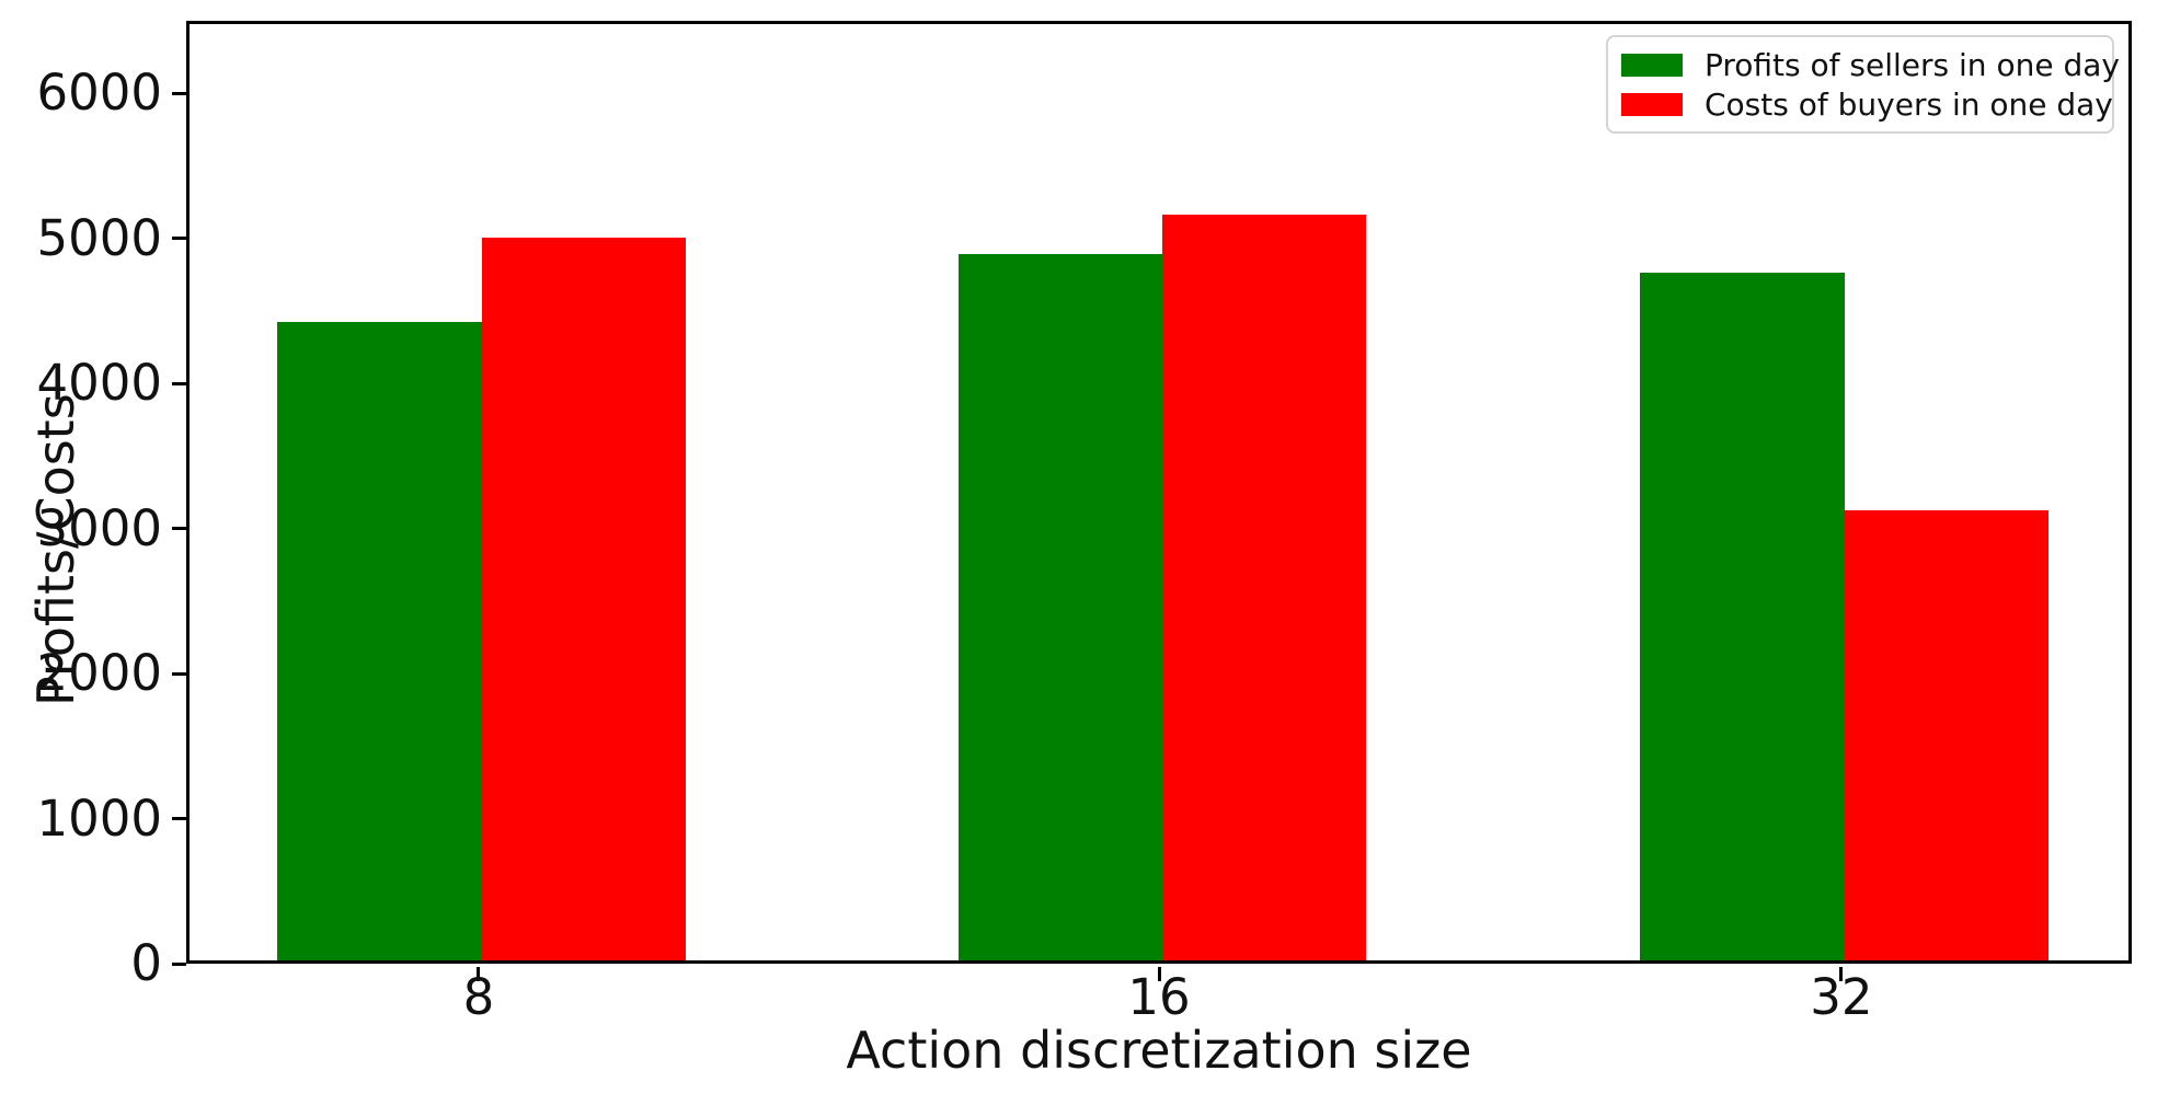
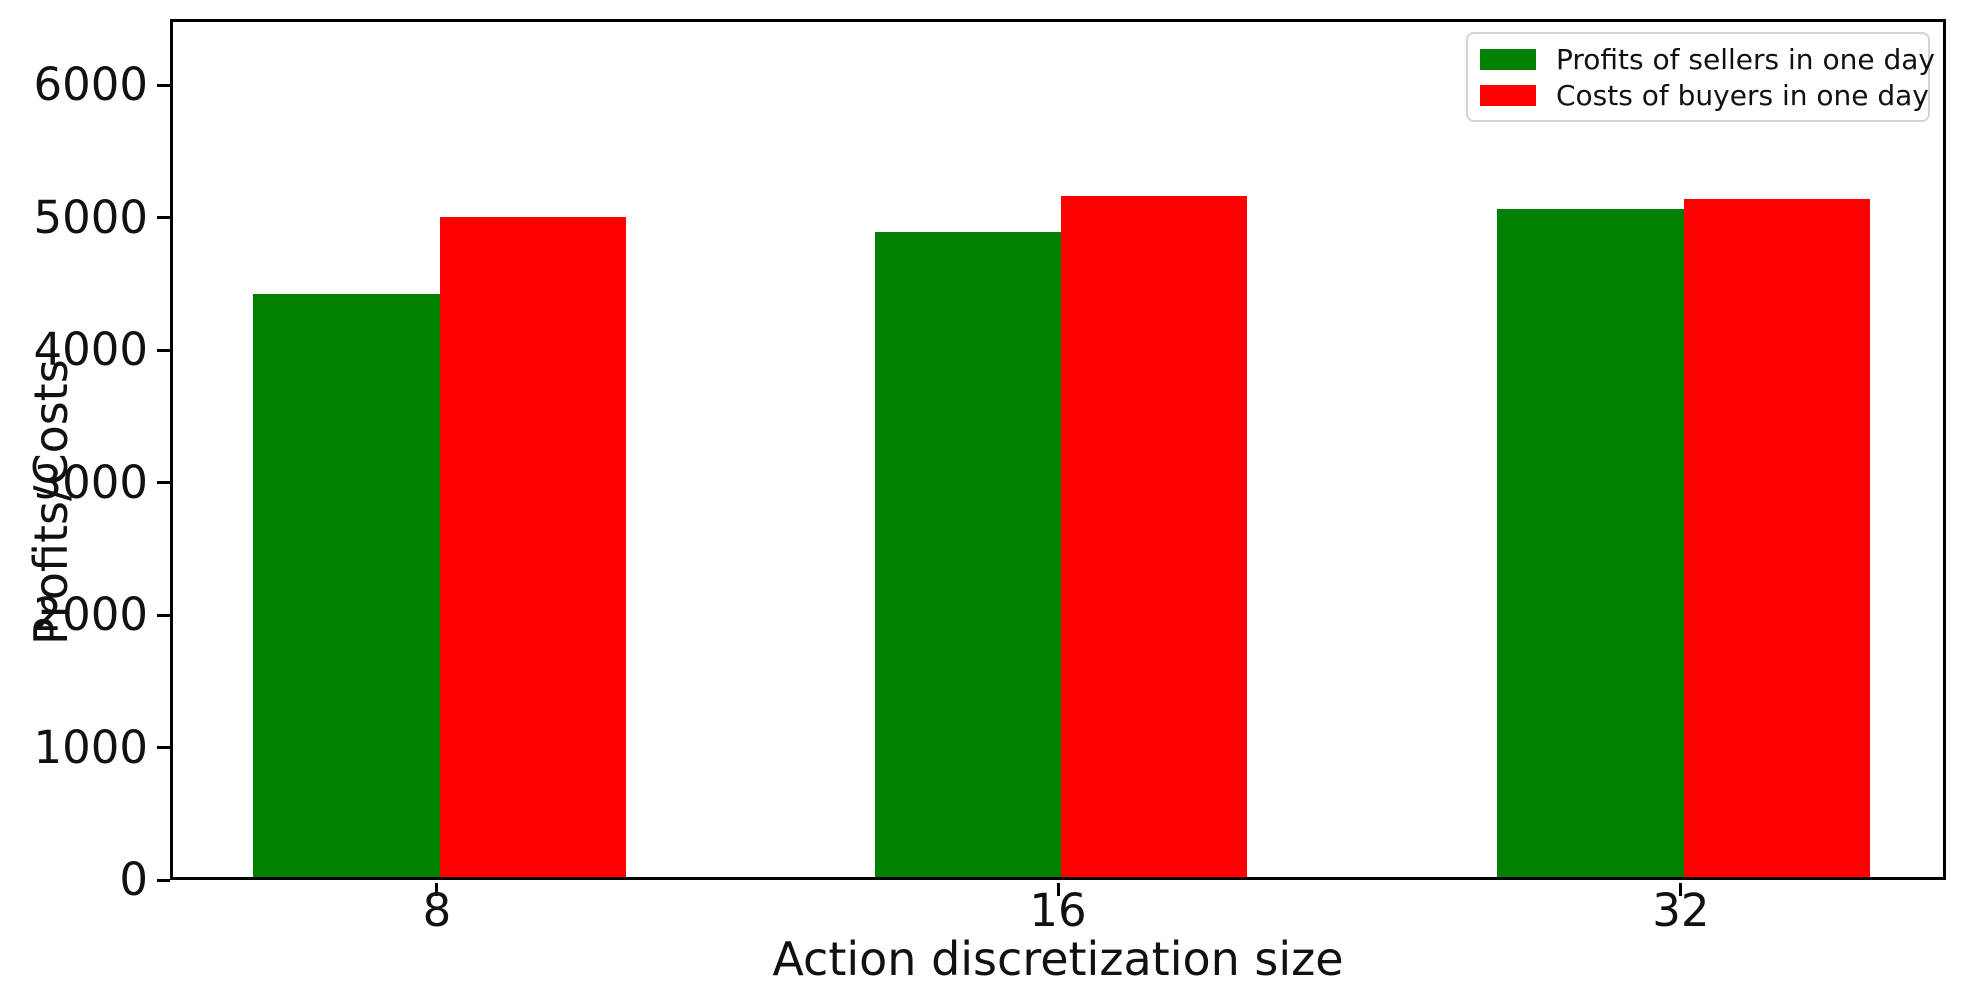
Profits of sellers in one day/32: 4740 -> 5040
Costs of buyers in one day/32: 3100 -> 5120
